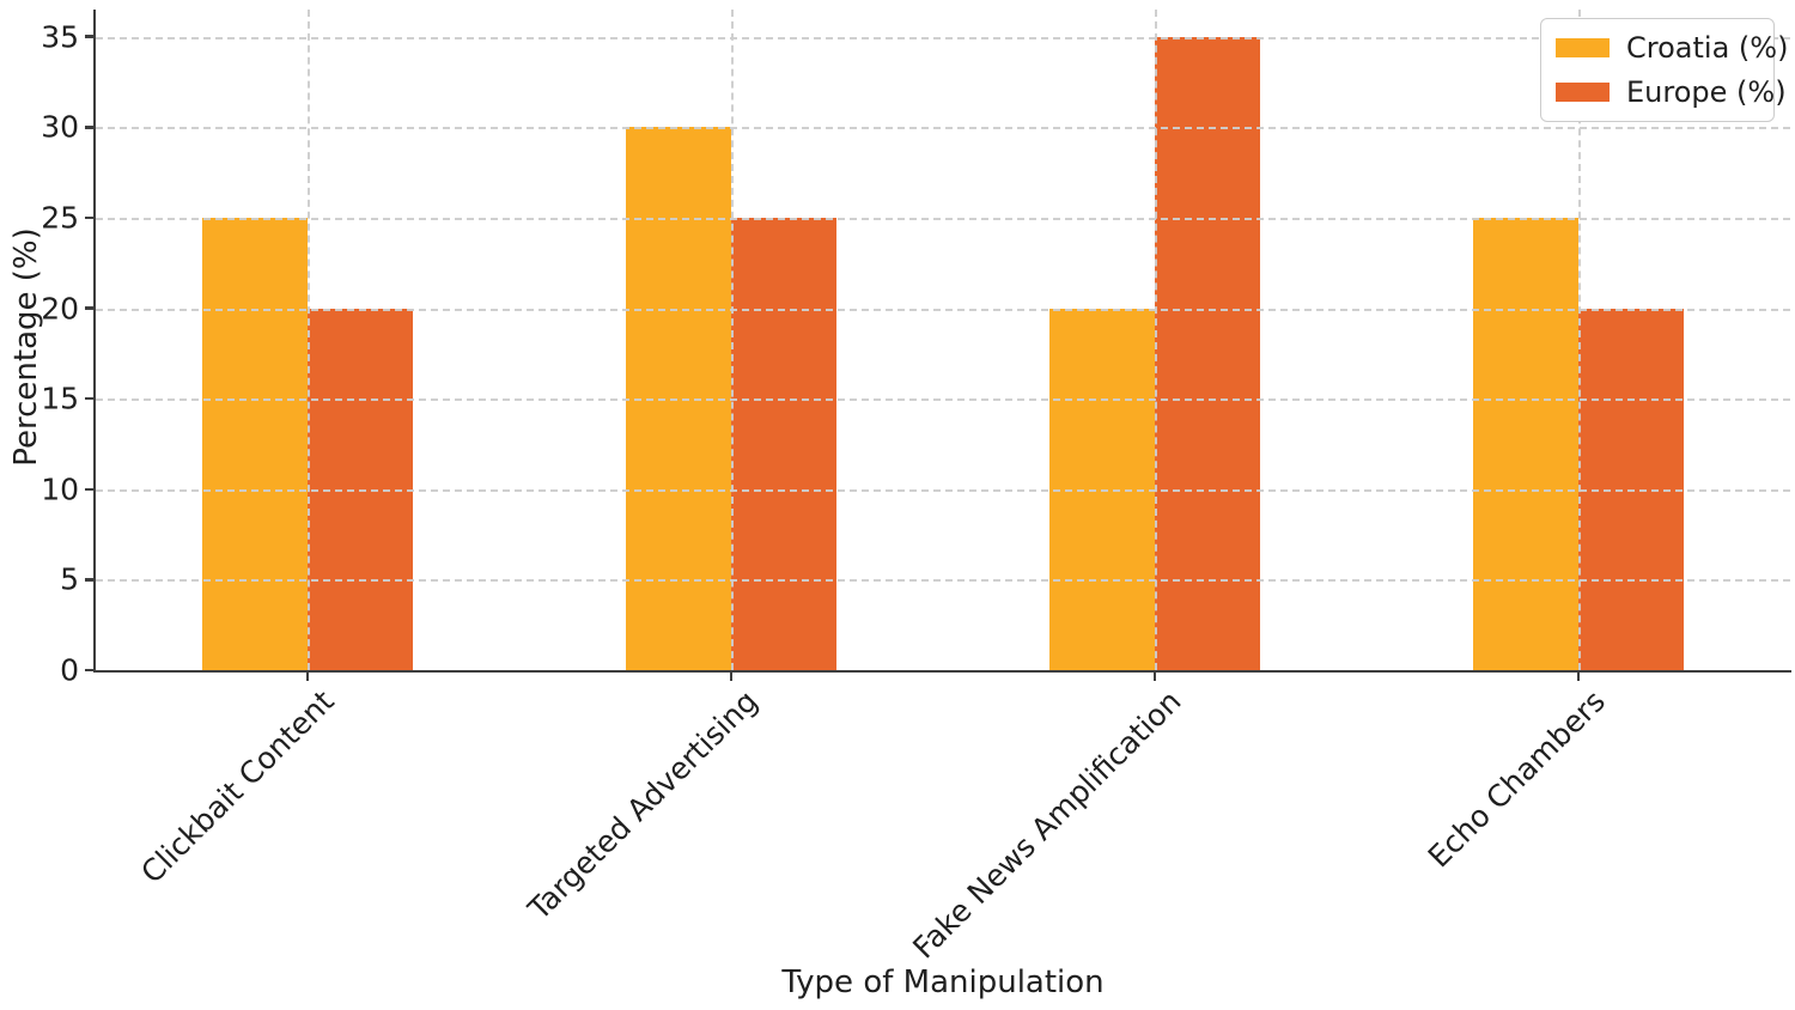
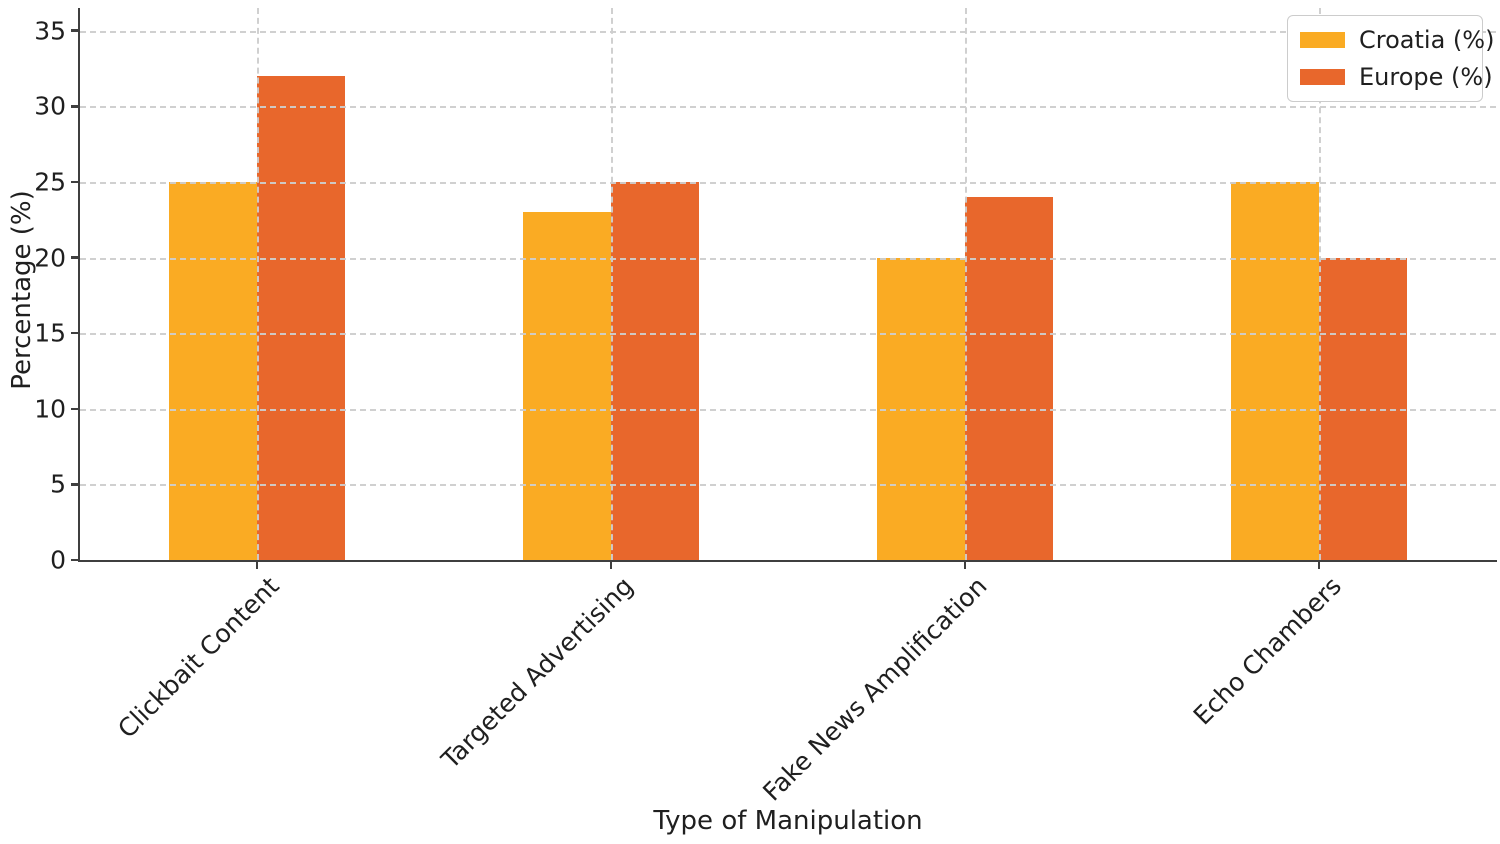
Europe (%)/Clickbait Content: 20 -> 32
Croatia (%)/Targeted Advertising: 30 -> 23
Europe (%)/Fake News Amplification: 35 -> 24
